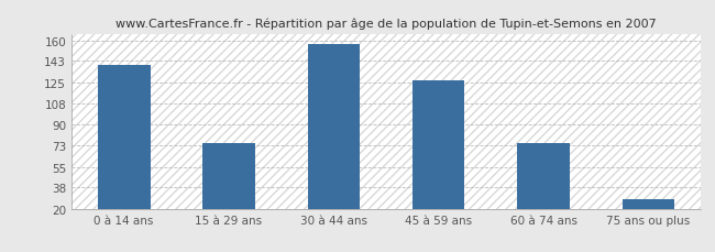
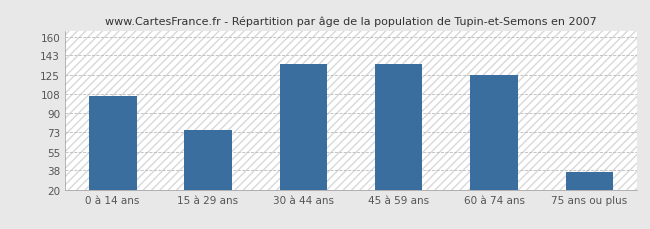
0 à 14 ans: 140 -> 106
30 à 44 ans: 157 -> 135
45 à 59 ans: 127 -> 135
60 à 74 ans: 75 -> 125
75 ans ou plus: 28 -> 36
